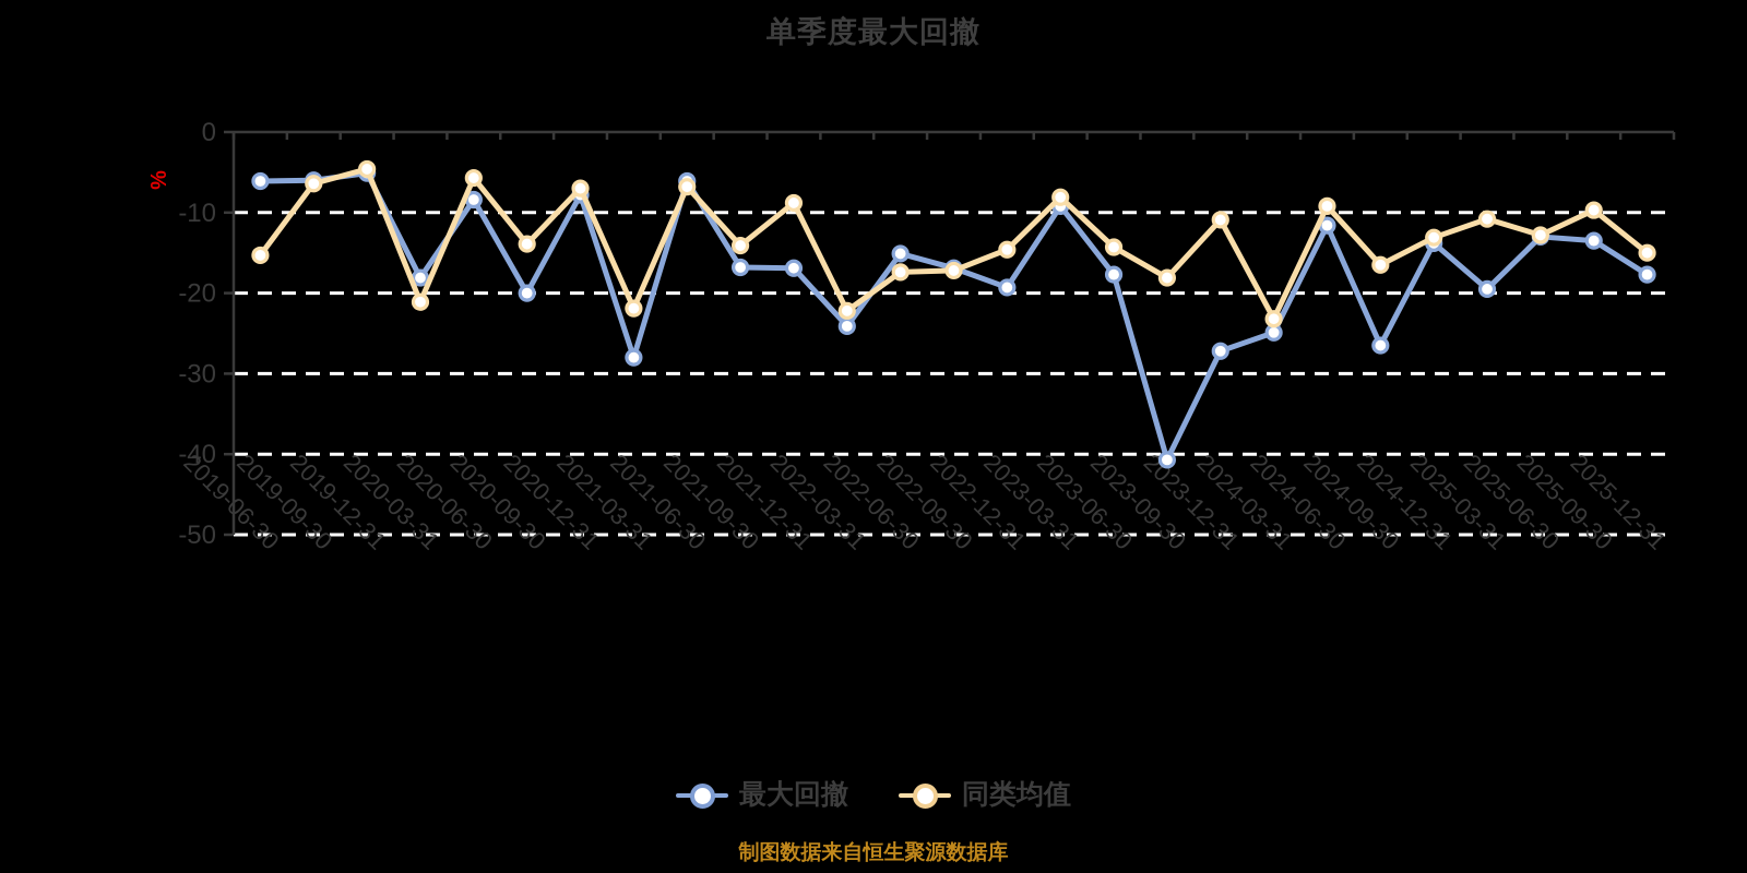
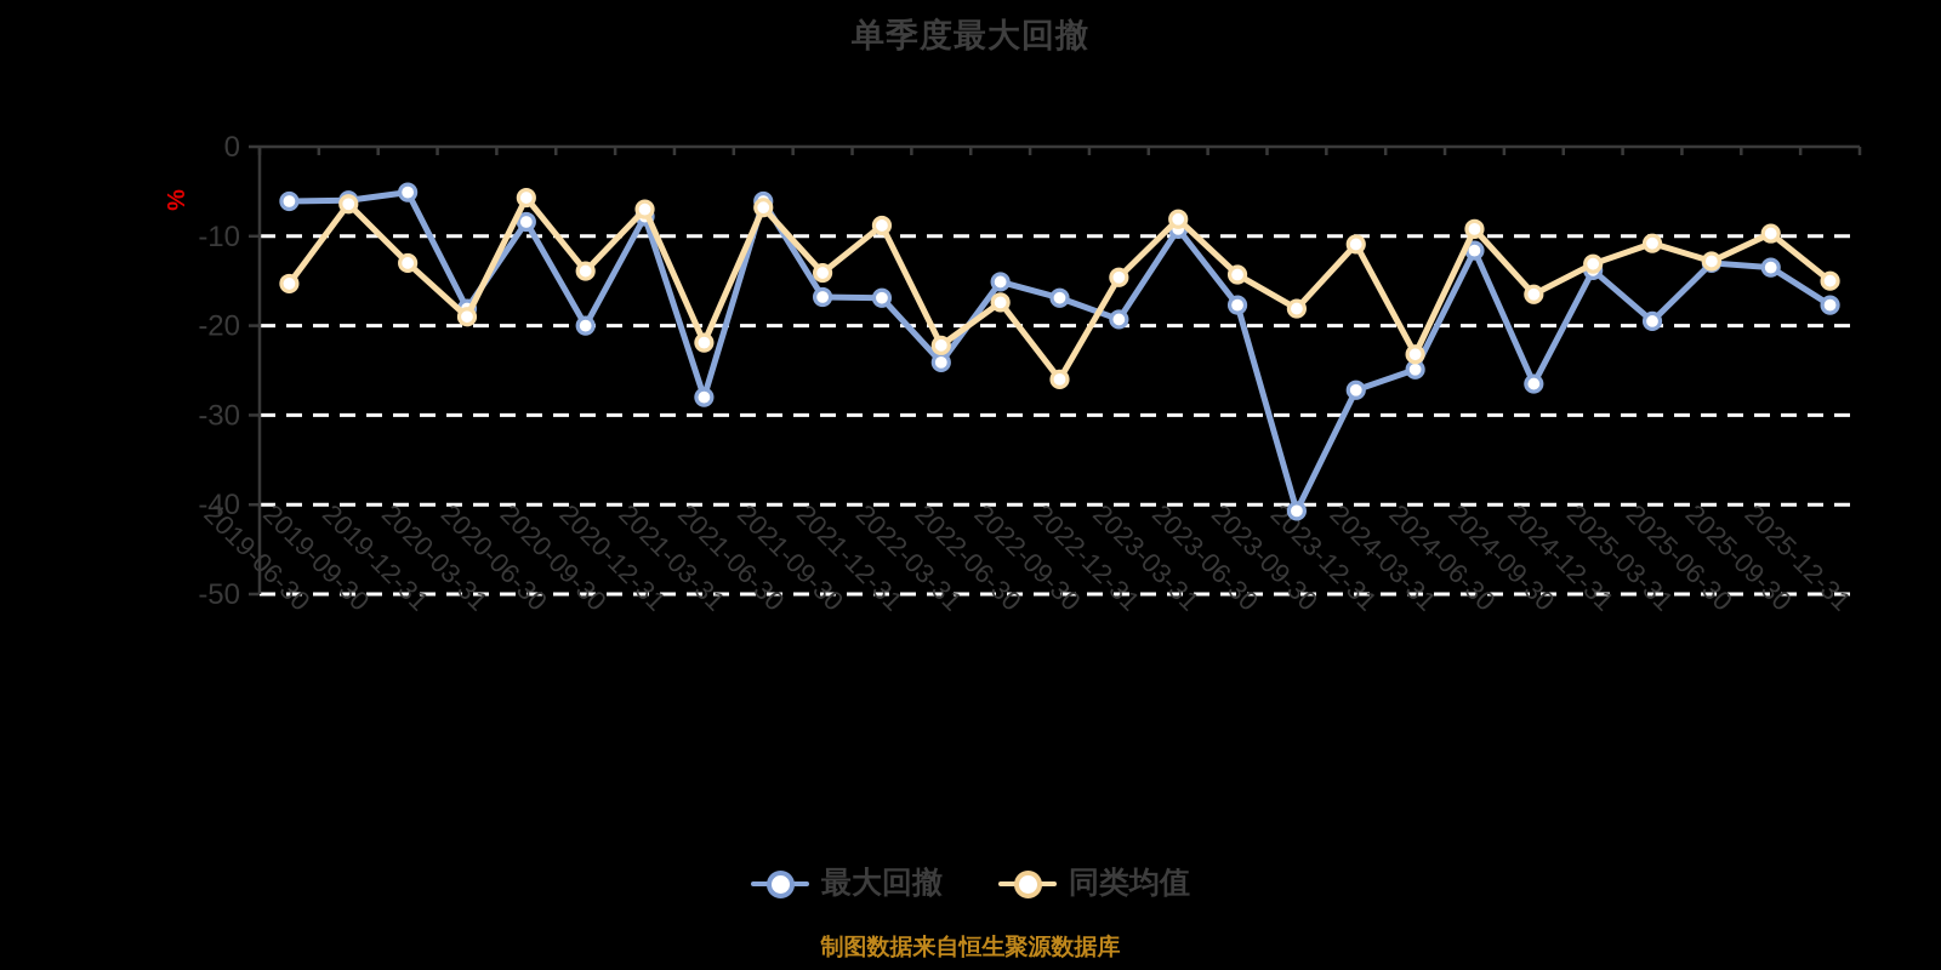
同类均值/2019-12-31: -5 -> -13
同类均值/2020-03-31: -21 -> -19
同类均值/2022-09-30: -17 -> -26
